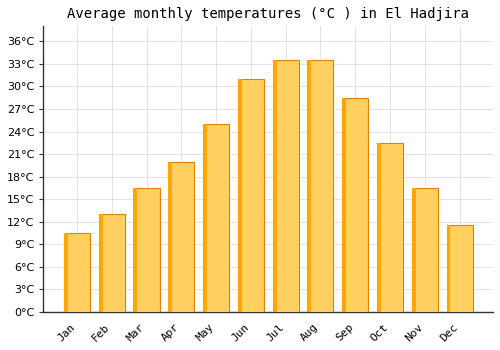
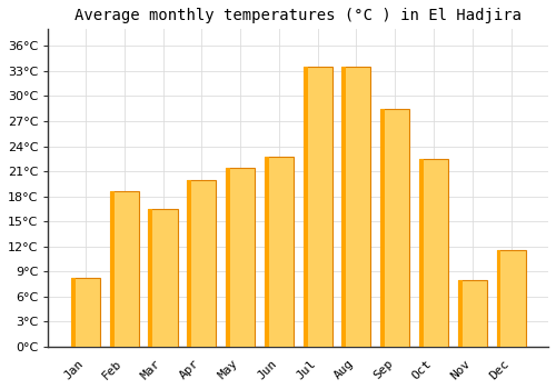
Jan: 10.5°C -> 8.2°C
Feb: 13.0°C -> 18.6°C
May: 25.0°C -> 21.4°C
Jun: 31.0°C -> 22.8°C
Nov: 16.5°C -> 8.0°C
